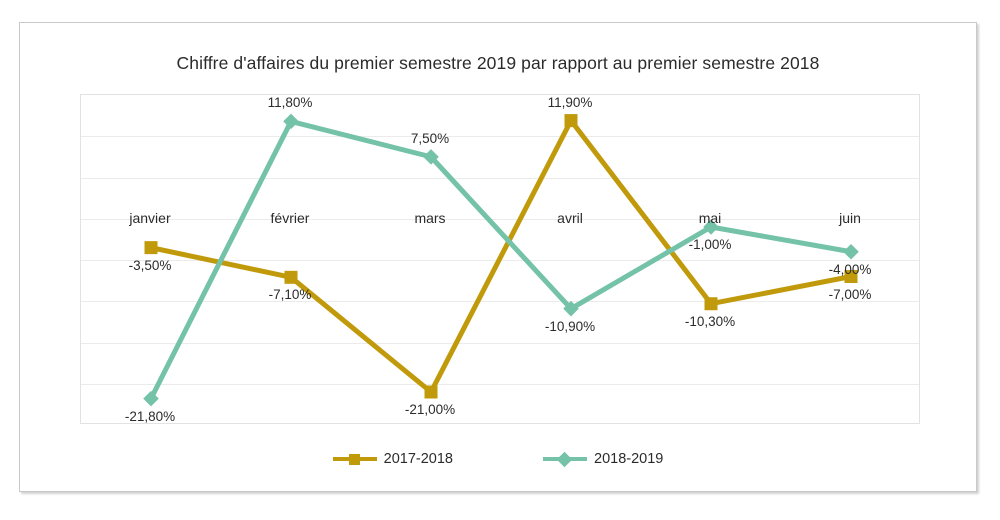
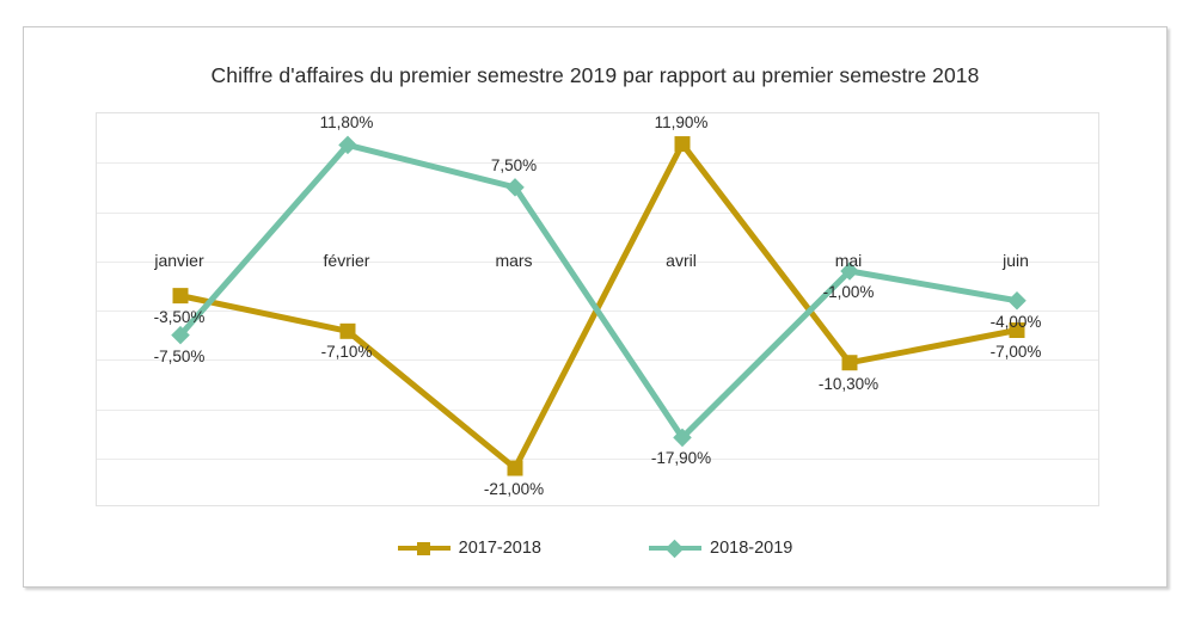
2018-2019/janvier: -21,80% -> -7,50%
2018-2019/avril: -10,90% -> -17,90%
